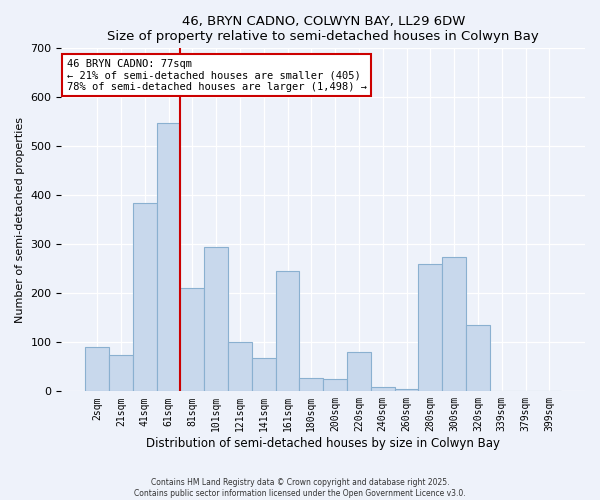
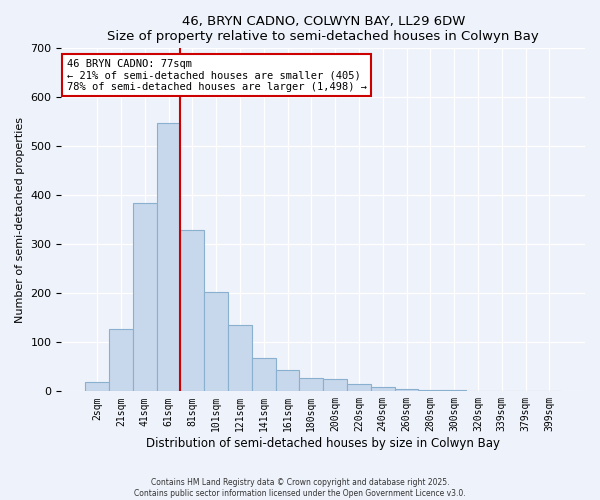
2sqm: 90 -> 20
21sqm: 75 -> 128
81sqm: 210 -> 330
101sqm: 295 -> 203
121sqm: 100 -> 135
161sqm: 245 -> 43
220sqm: 80 -> 15
280sqm: 260 -> 2
300sqm: 275 -> 2
320sqm: 135 -> 1
